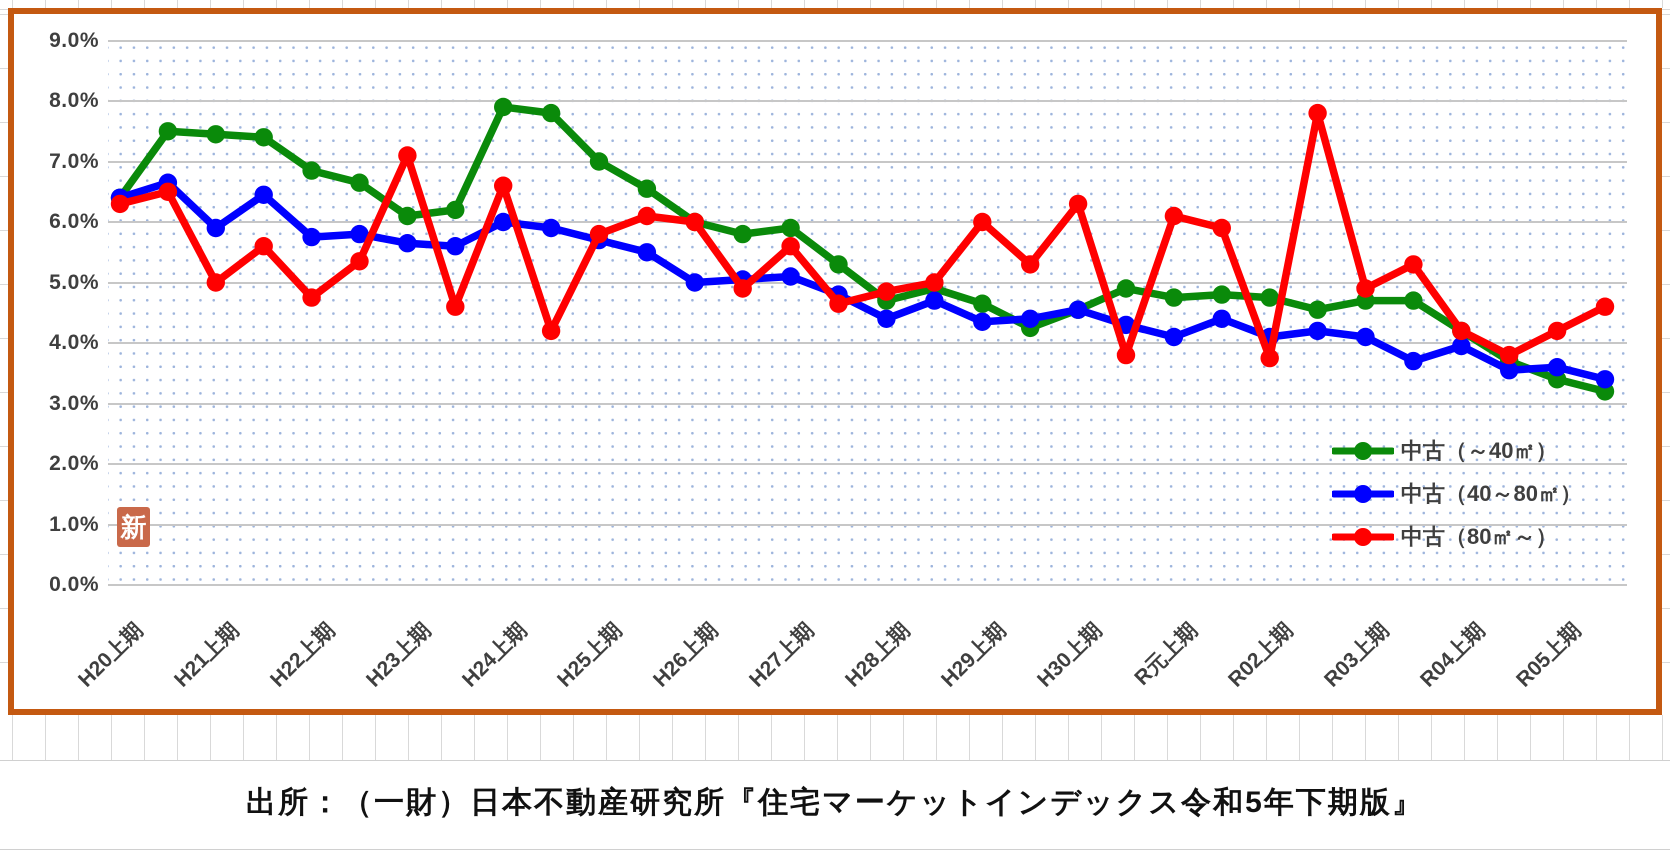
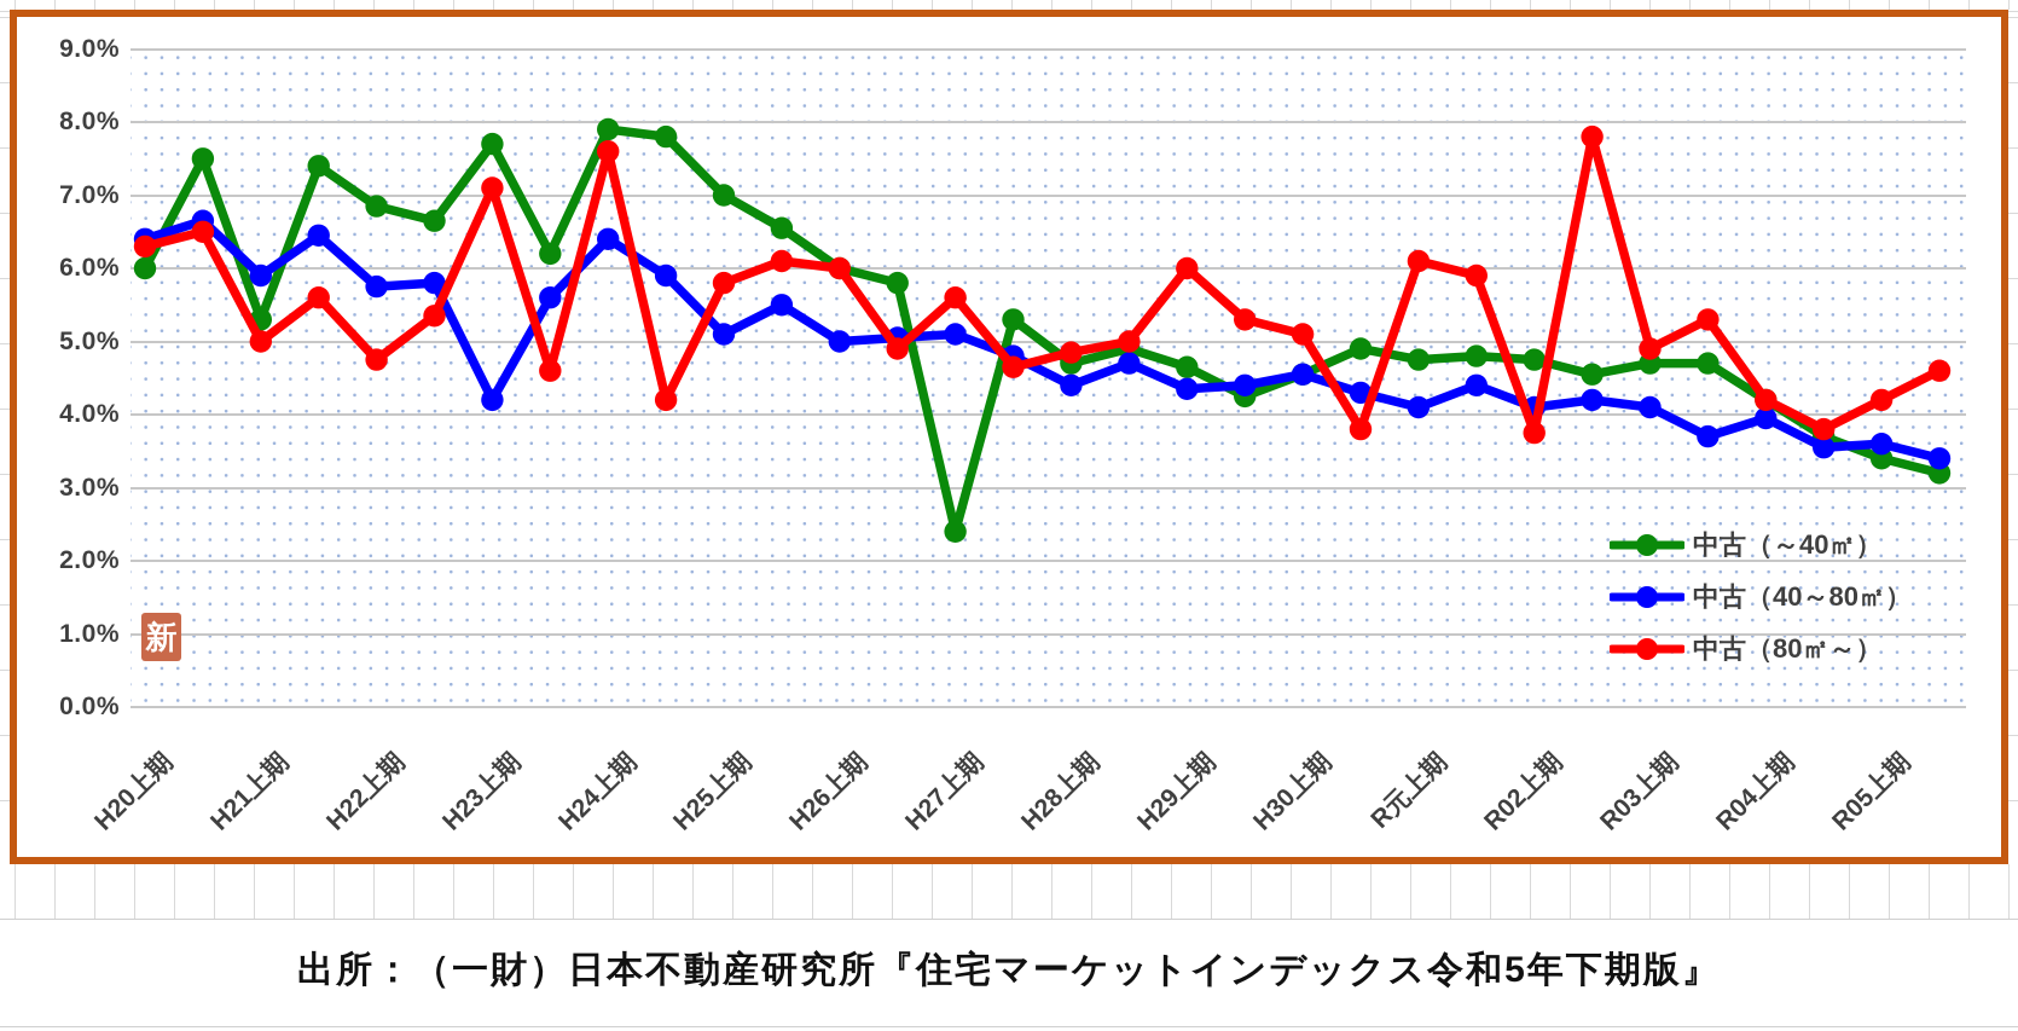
中古（～40㎡）/H20上期: 6.4% -> 6.0%
中古（～40㎡）/H21上期: 7.5% -> 5.3%
中古（～40㎡）/H23上期: 6.1% -> 7.7%
中古（40～80㎡）/H23上期: 5.7% -> 4.2%
中古（40～80㎡）/H24上期: 6.0% -> 6.4%
中古（80㎡～）/H24上期: 6.6% -> 7.6%
中古（40～80㎡）/H25上期: 5.7% -> 5.1%
中古（～40㎡）/H27上期: 5.9% -> 2.4%
中古（80㎡～）/H30上期: 6.3% -> 5.1%
